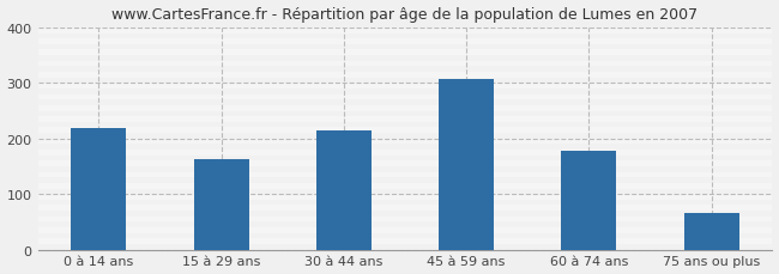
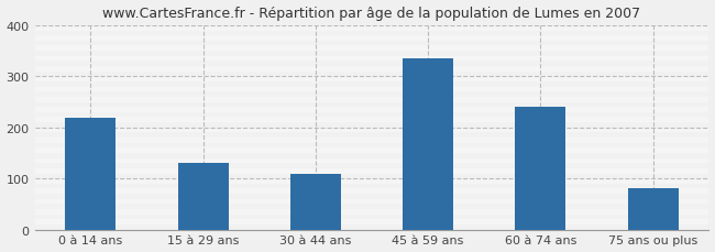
15 à 29 ans: 162 -> 130
30 à 44 ans: 215 -> 110
45 à 59 ans: 307 -> 335
60 à 74 ans: 177 -> 240
75 ans ou plus: 65 -> 80
